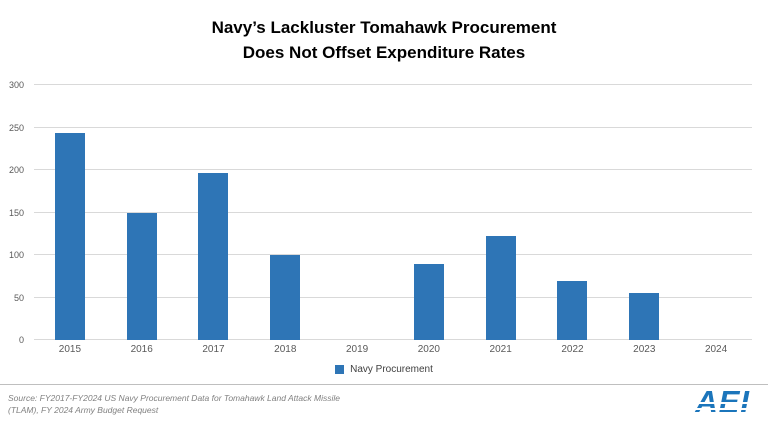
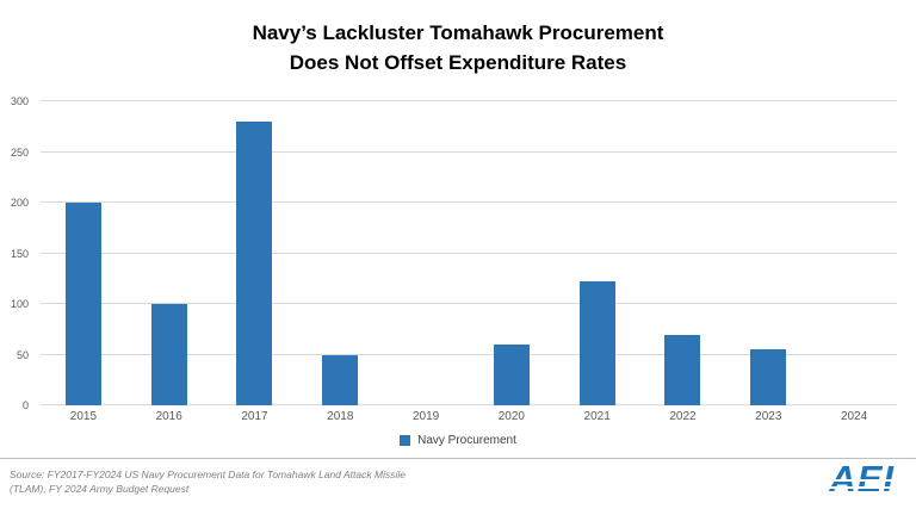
2015: 240 -> 200
2016: 150 -> 100
2017: 200 -> 280
2018: 100 -> 50
2020: 90 -> 60
